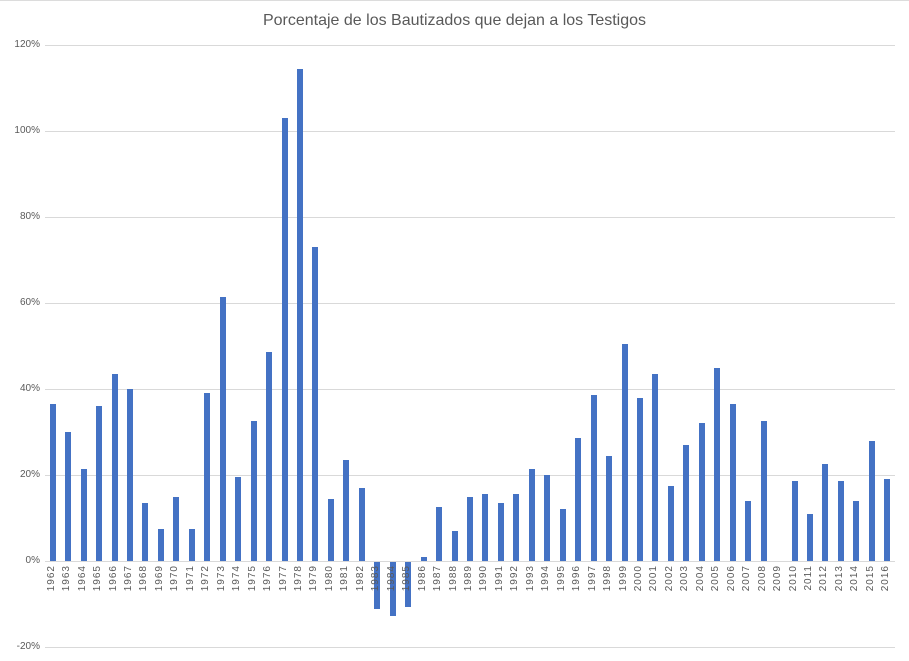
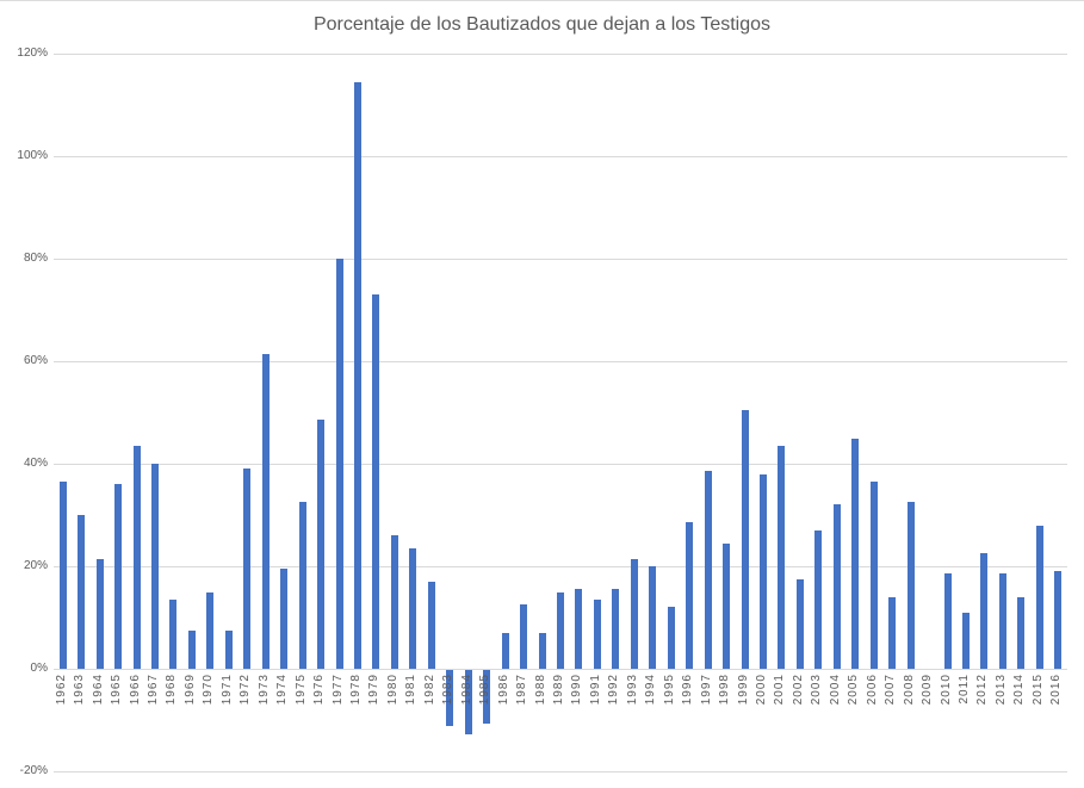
1977: 103% -> 80%
1980: 14% -> 26%
1986: 1% -> 7%
